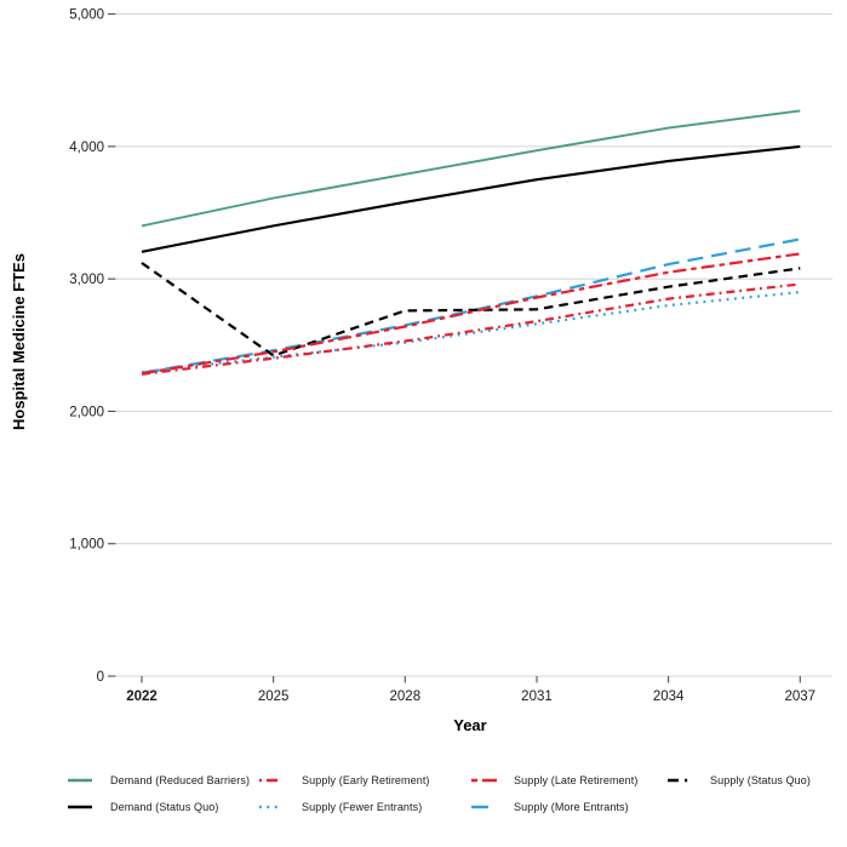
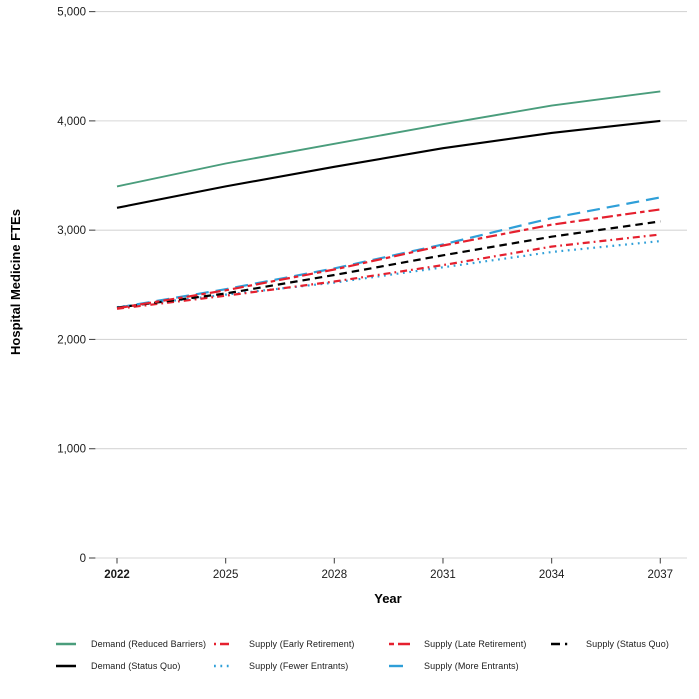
Supply (Status Quo)/2022: 3120 -> 2290
Supply (Status Quo)/2028: 2760 -> 2590
